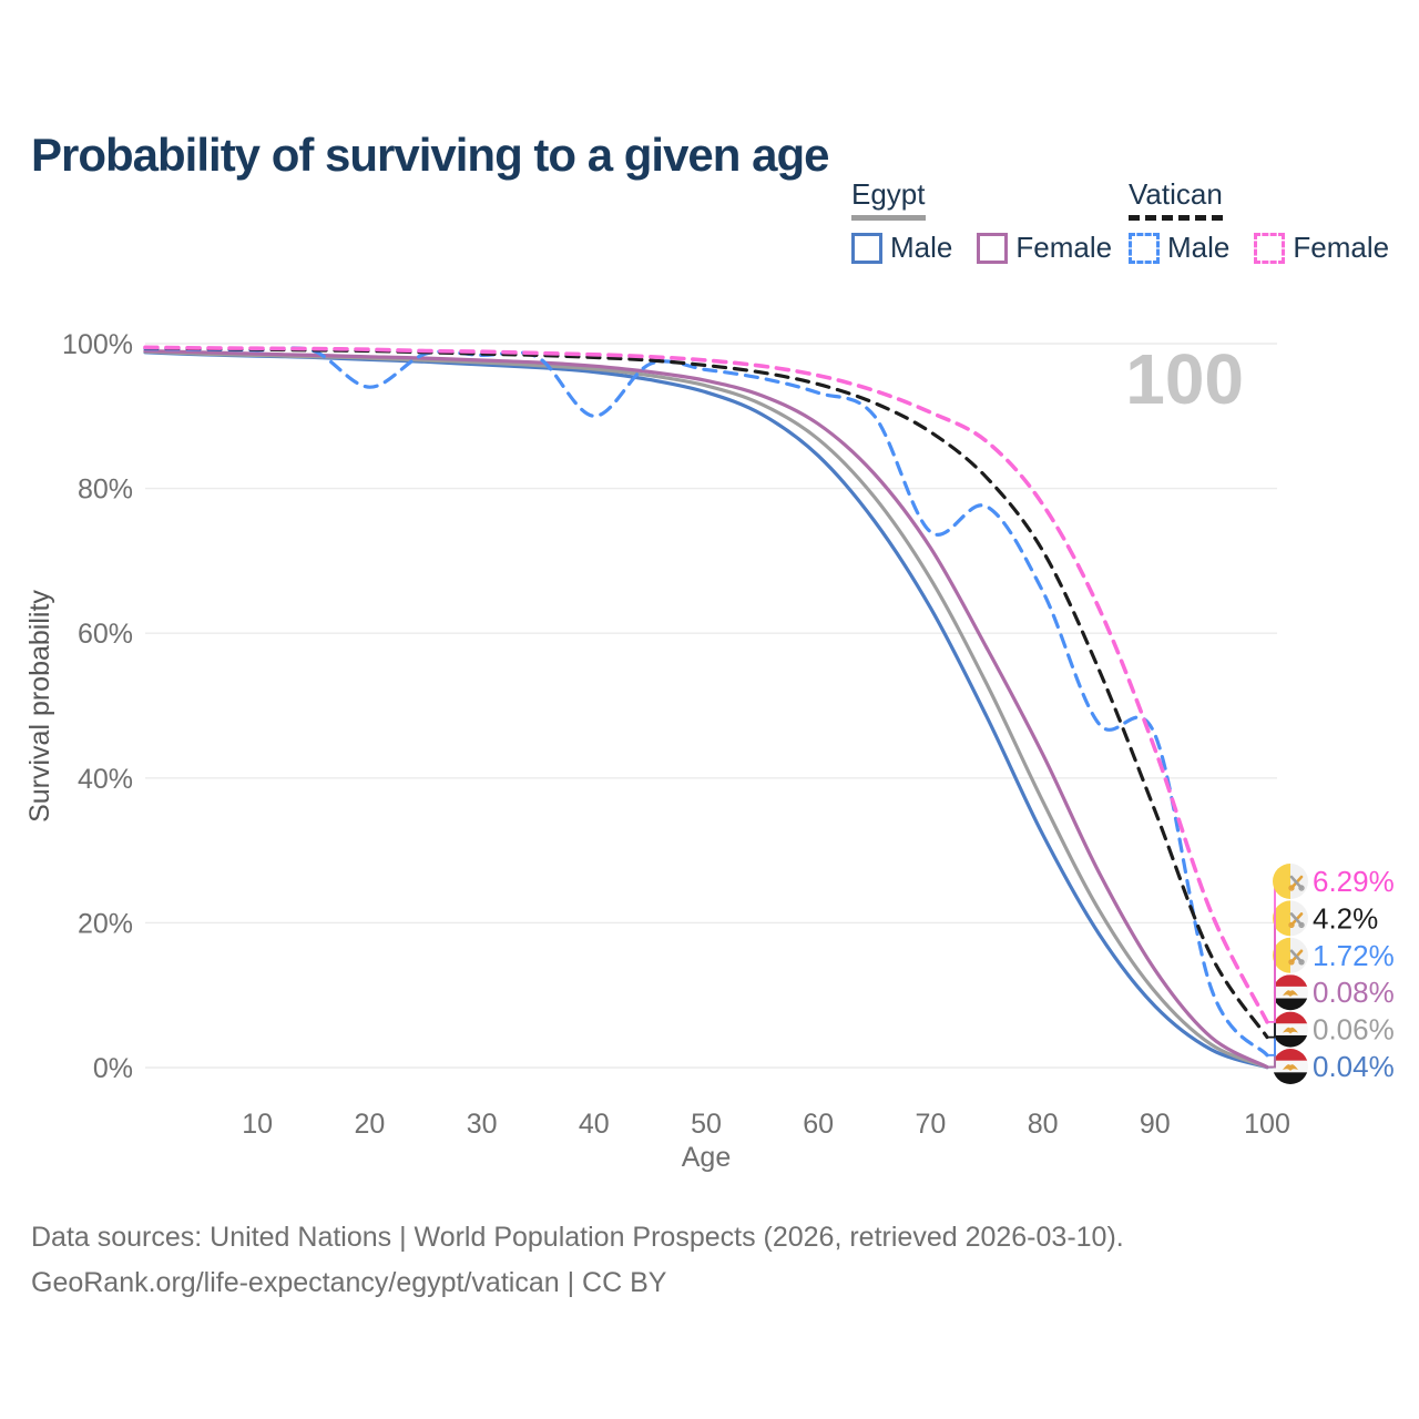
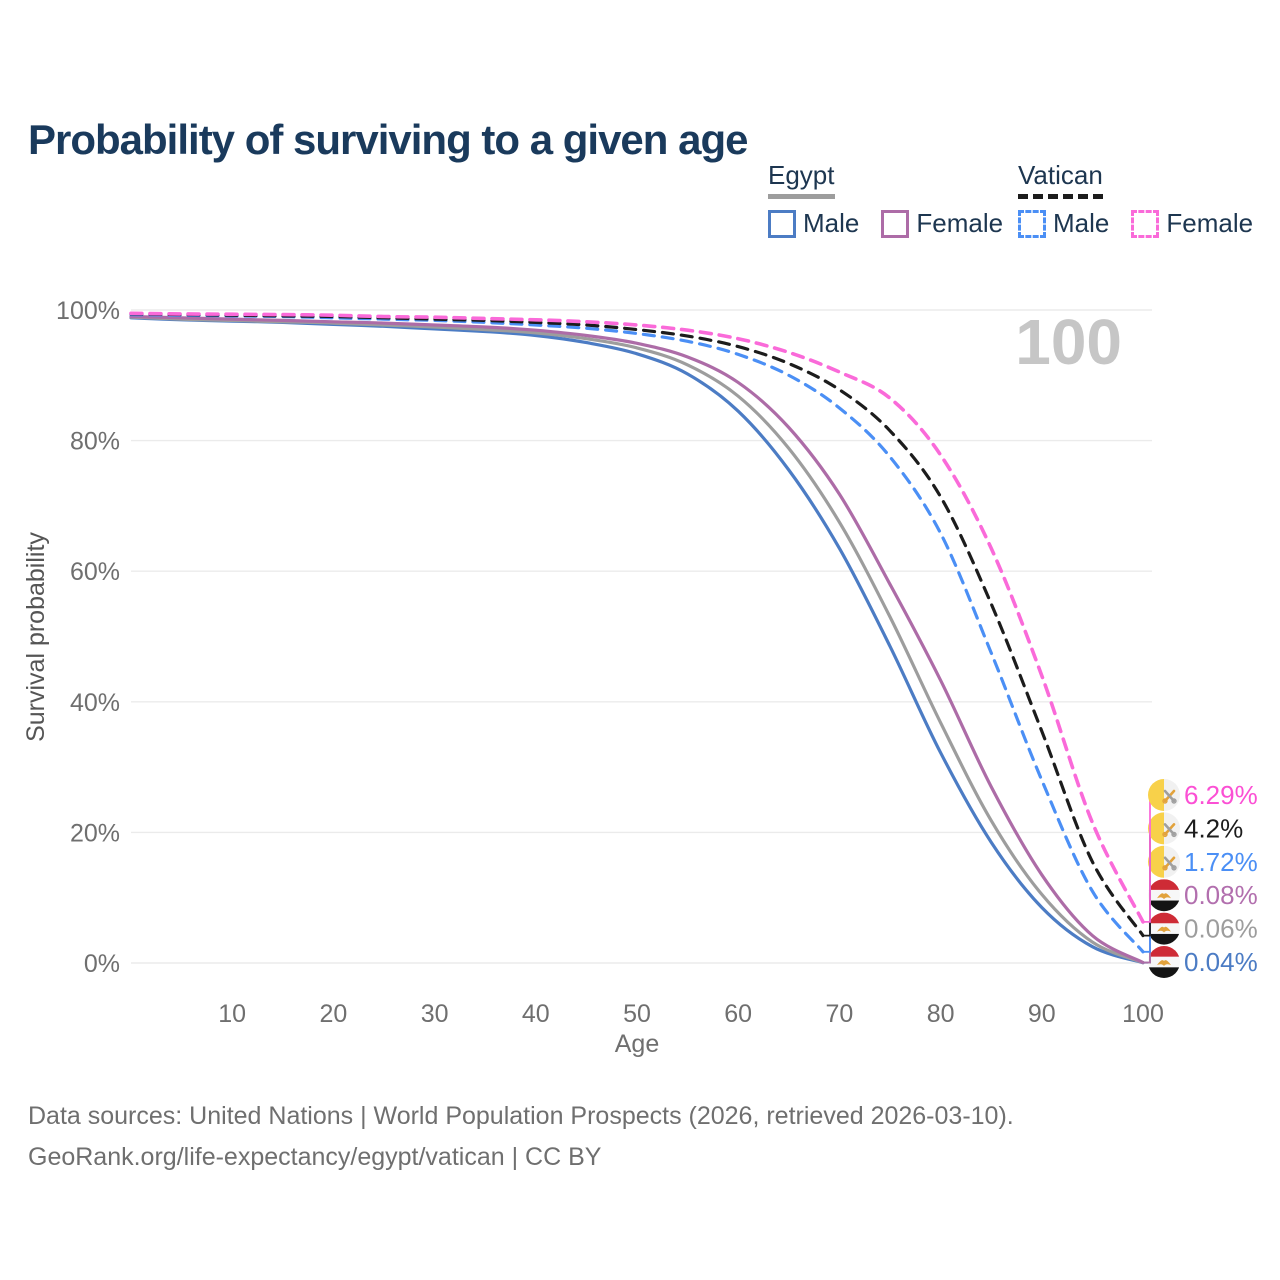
Vatican Male/20: 94% -> 99%
Vatican Male/40: 90% -> 98%
Vatican Male/70: 74% -> 85%
Vatican Male/90: 46% -> 28%
